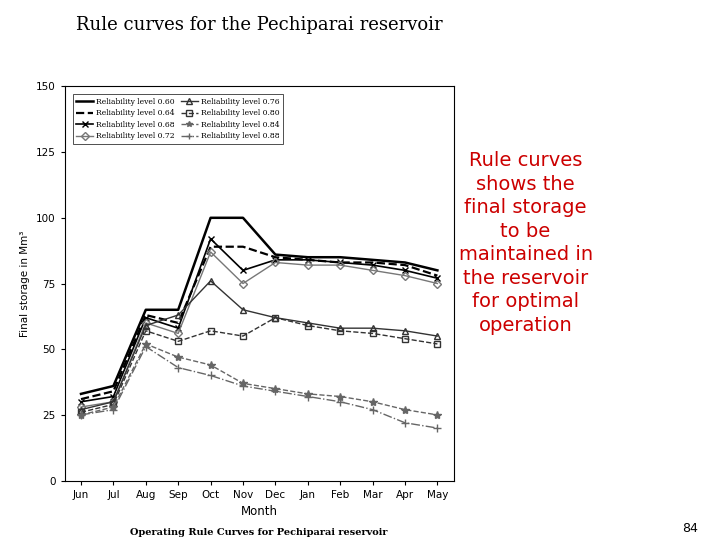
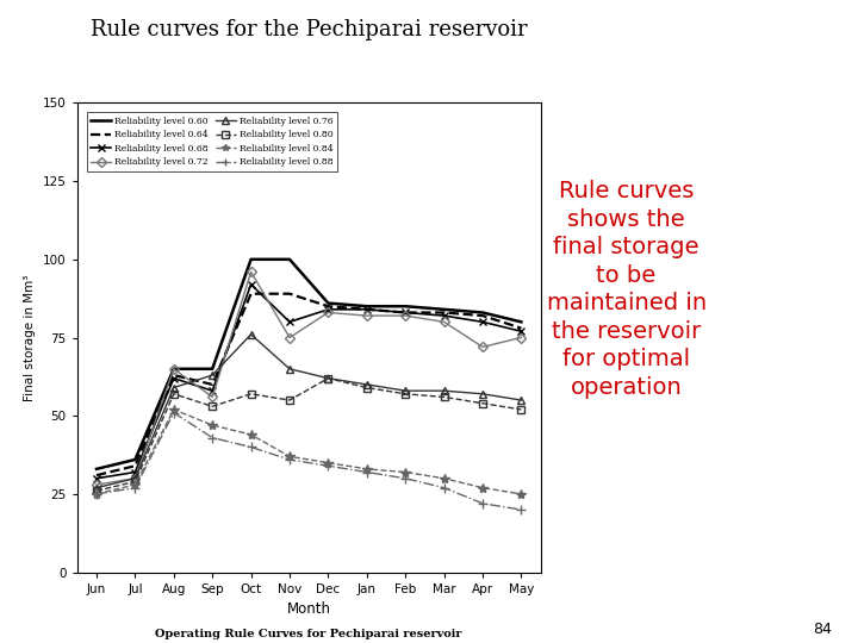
Reliability level 0.72/Aug: 60 -> 65
Reliability level 0.72/Oct: 87 -> 96
Reliability level 0.72/Apr: 78 -> 72
